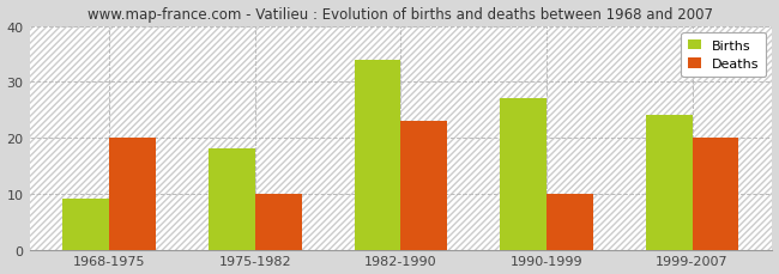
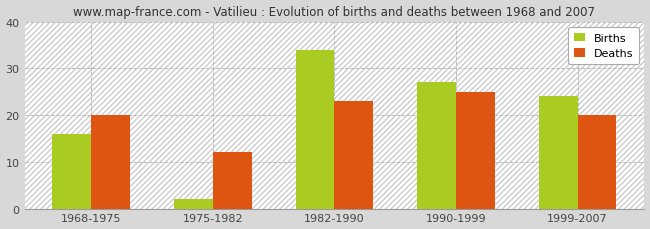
Births/1968-1975: 9 -> 16
Births/1975-1982: 18 -> 2
Deaths/1975-1982: 10 -> 12
Deaths/1990-1999: 10 -> 25
